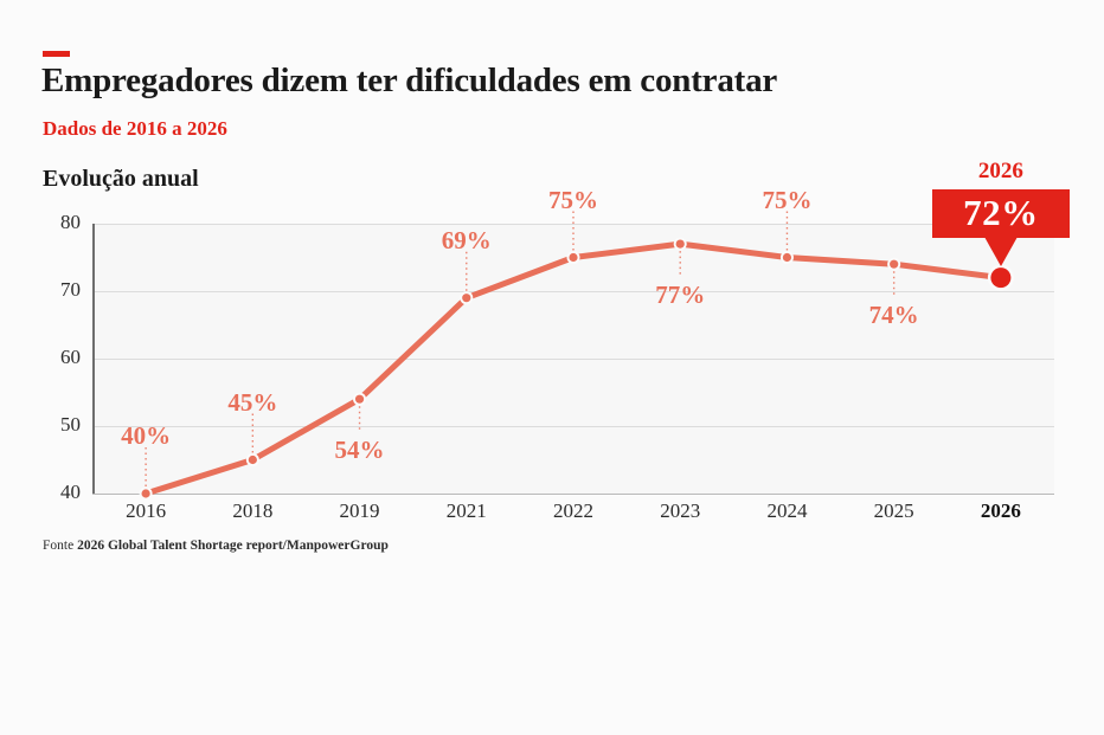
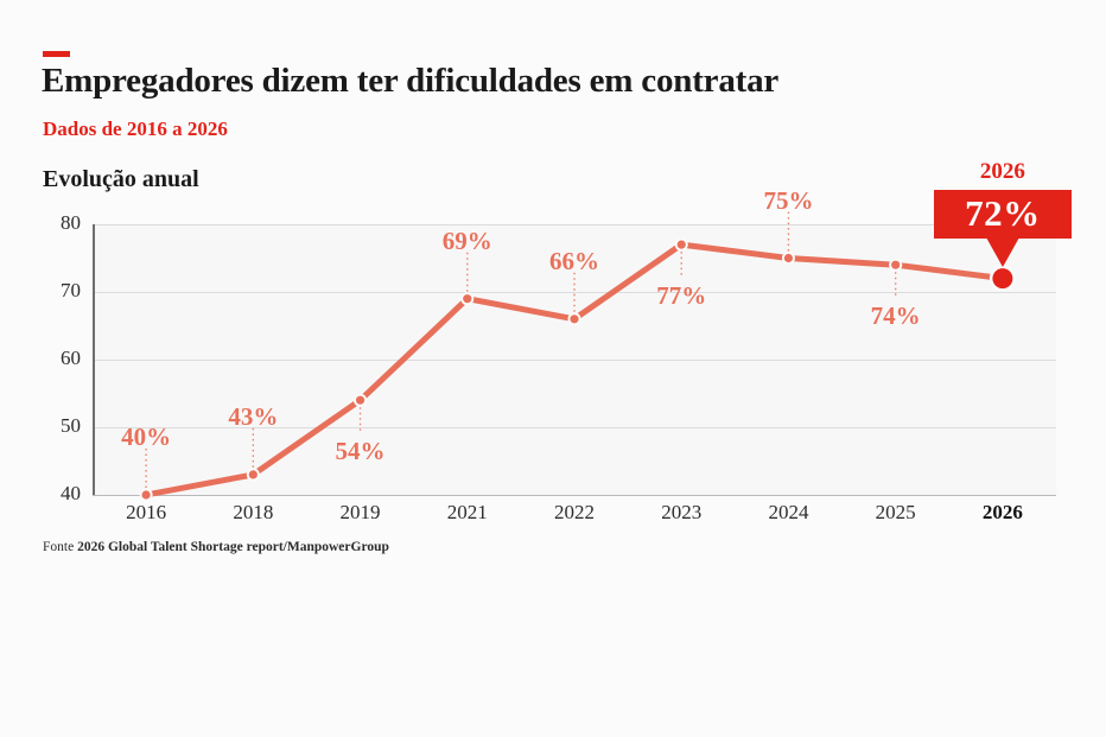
2018: 45% -> 43%
2022: 75% -> 66%
